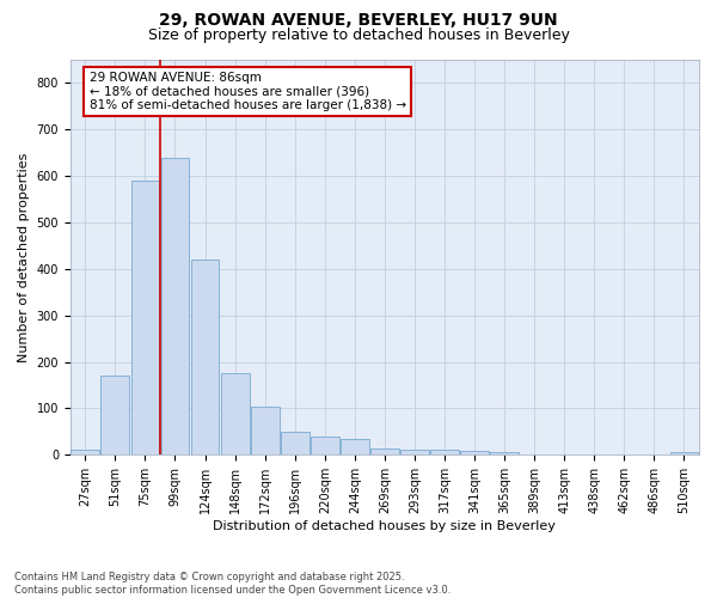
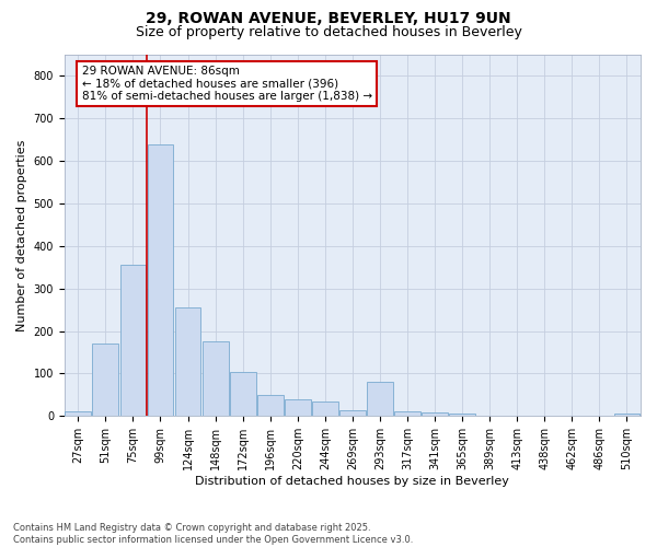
75sqm: 590 -> 355
124sqm: 420 -> 255
293sqm: 10 -> 80
